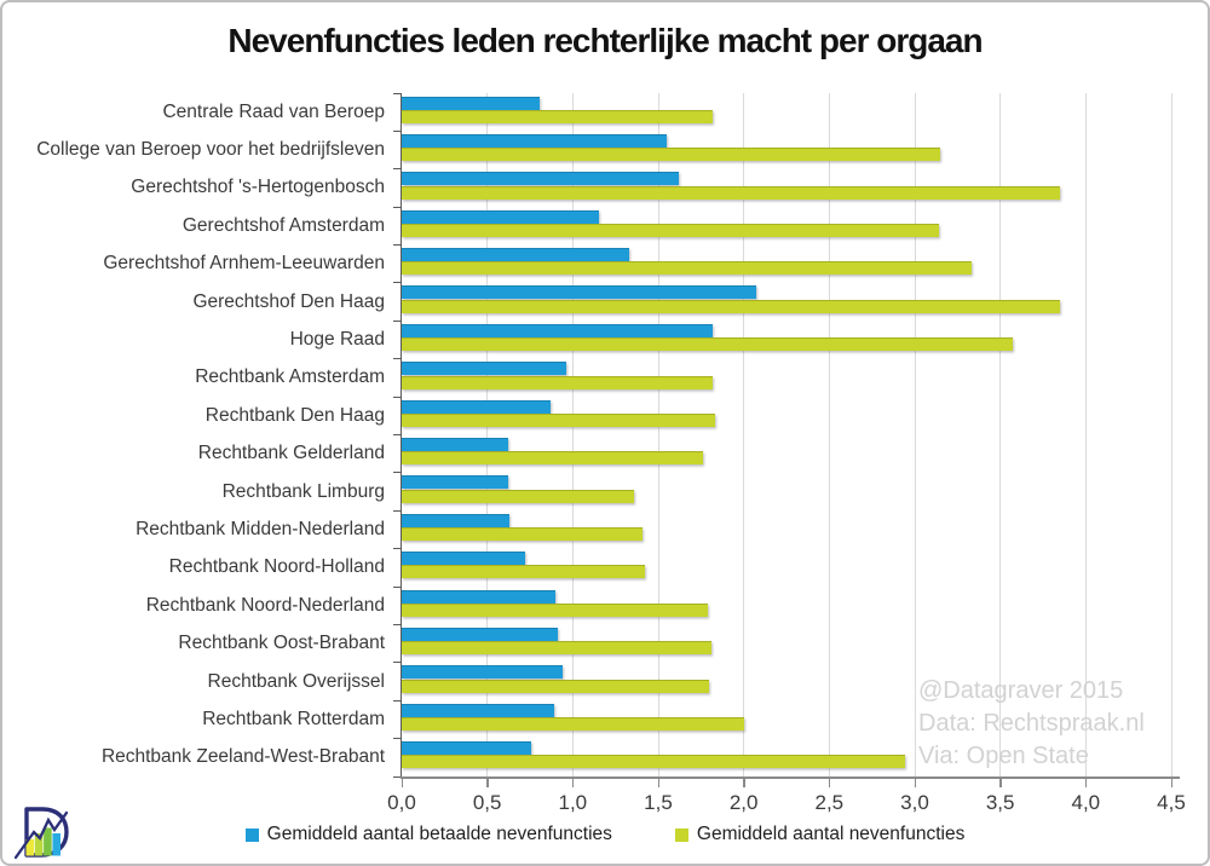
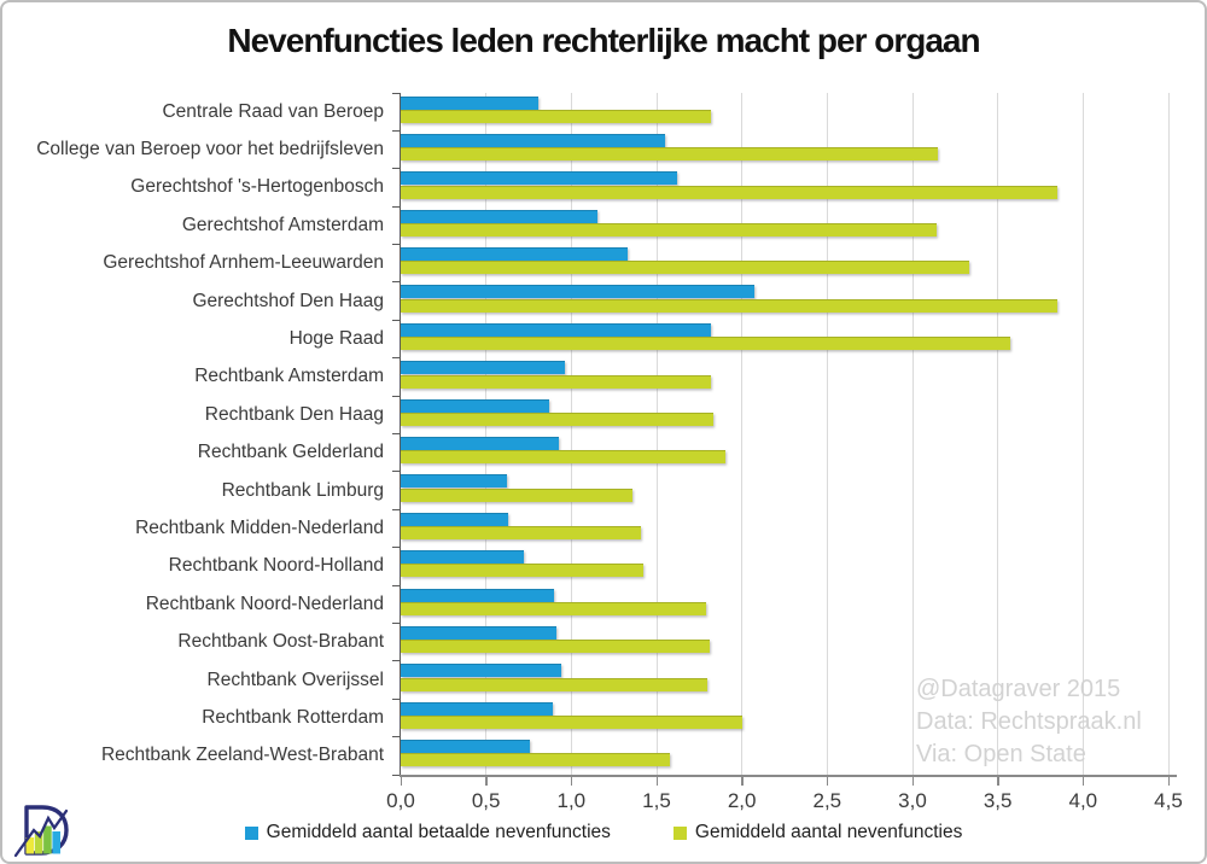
Gemiddeld aantal betaalde nevenfuncties/Rechtbank Gelderland: 0,62 -> 0,93
Gemiddeld aantal nevenfuncties/Rechtbank Gelderland: 1,76 -> 1,90
Gemiddeld aantal nevenfuncties/Rechtbank Zeeland-West-Brabant: 2,94 -> 1,58
